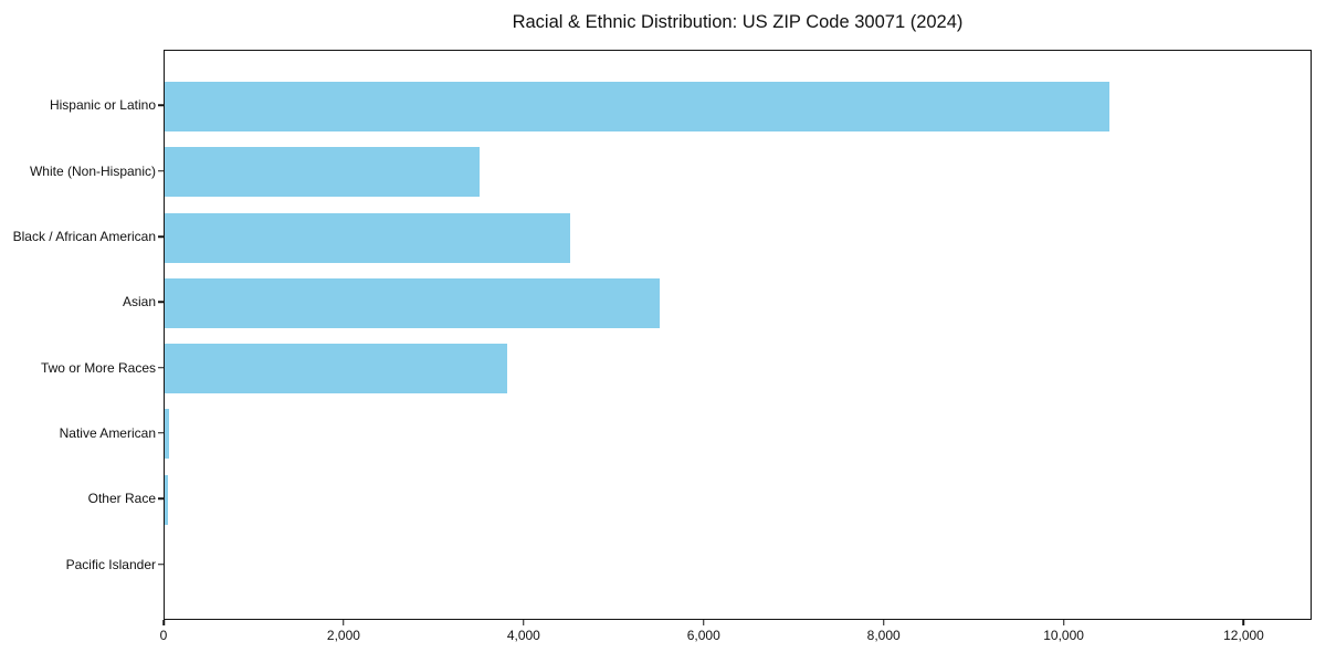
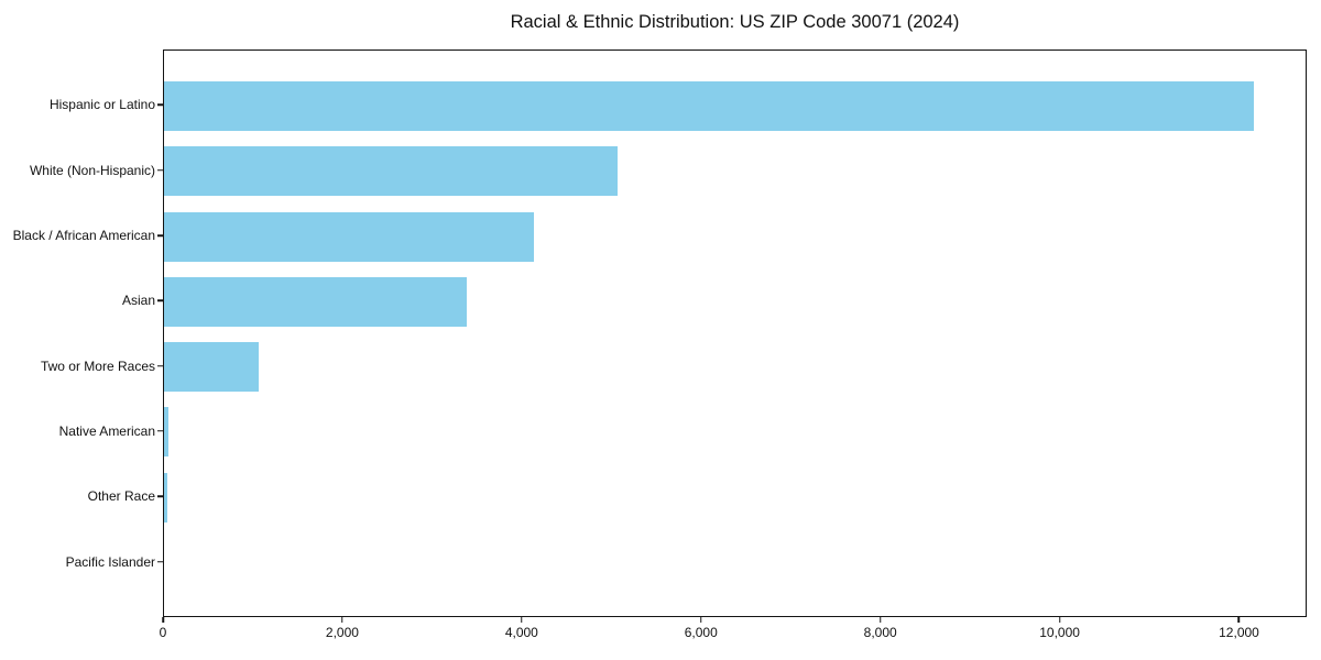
Hispanic or Latino: 10500 -> 12200
White (Non-Hispanic): 3500 -> 5100
Black / African American: 4500 -> 4100
Asian: 5500 -> 3400
Two or More Races: 3800 -> 1000
